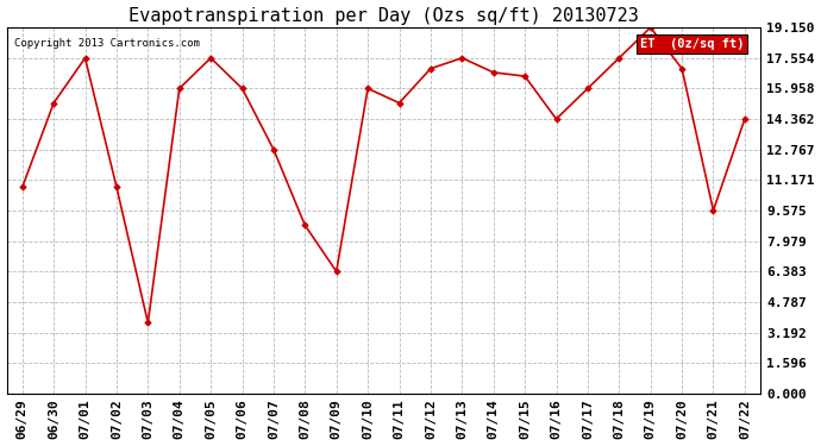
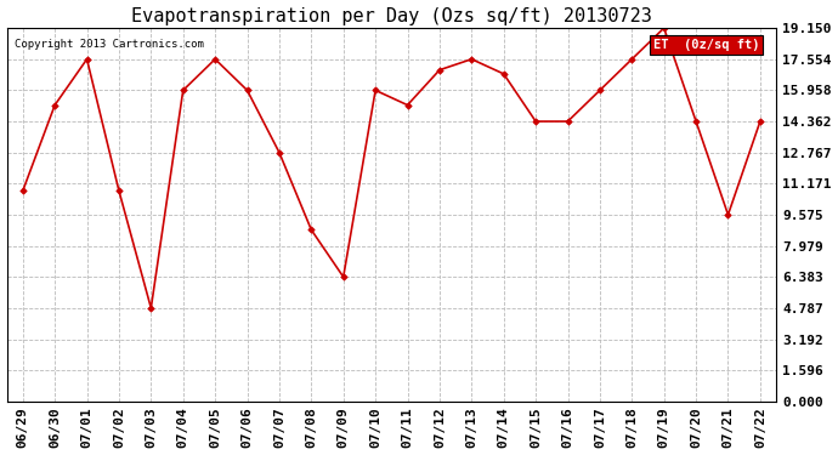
07/03: 3.7 -> 4.8
07/15: 16.6 -> 14.4
07/20: 17.0 -> 14.4
